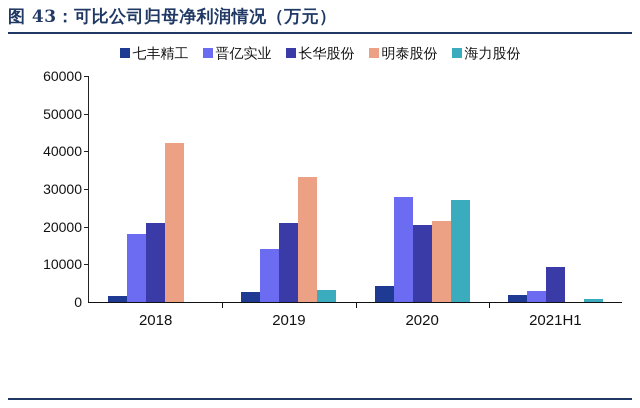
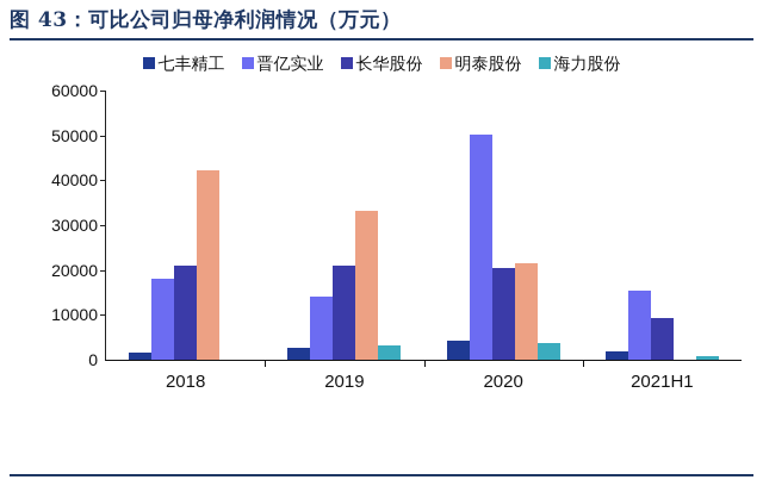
晋亿实业/2020: 28000 -> 50000
海力股份/2020: 27000 -> 4000
晋亿实业/2021H1: 3000 -> 16000
